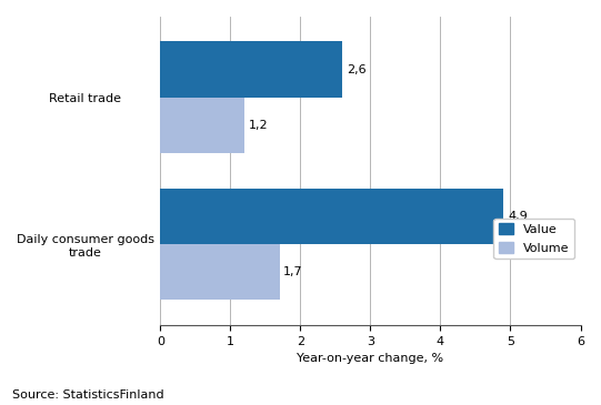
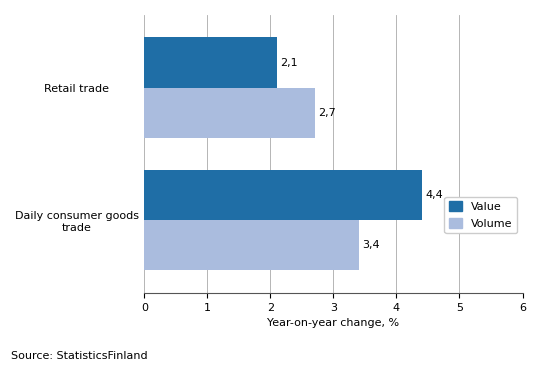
Value/Retail trade: 2,6 -> 2,1
Volume/Retail trade: 1,2 -> 2,7
Value/Daily consumer goods trade: 4,9 -> 4,4
Volume/Daily consumer goods trade: 1,7 -> 3,4
